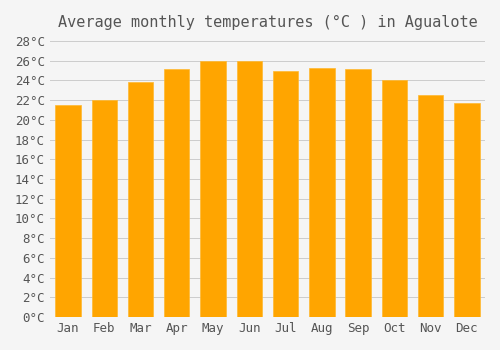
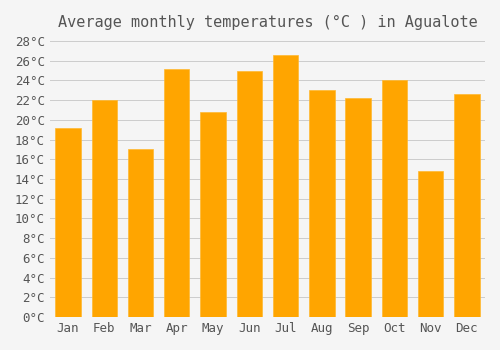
Jan: 21.5°C -> 19.2°C
Mar: 23.8°C -> 17.0°C
May: 26.0°C -> 20.8°C
Jun: 26.0°C -> 25.0°C
Jul: 25.0°C -> 26.6°C
Aug: 25.3°C -> 23.0°C
Sep: 25.2°C -> 22.2°C
Nov: 22.5°C -> 14.8°C
Dec: 21.7°C -> 22.6°C
